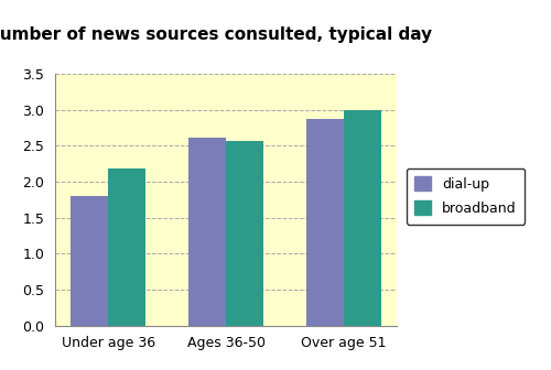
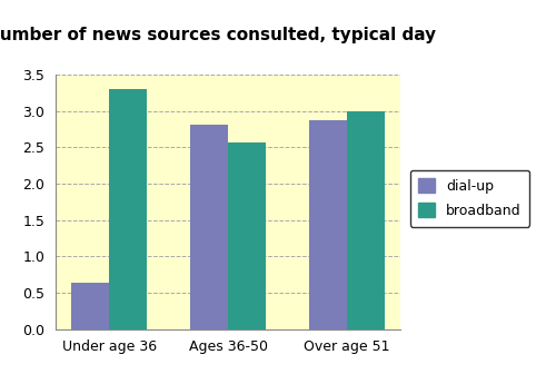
dial-up/Under age 36: 1.80 -> 0.64
broadband/Under age 36: 2.18 -> 3.30
dial-up/Ages 36-50: 2.62 -> 2.82
